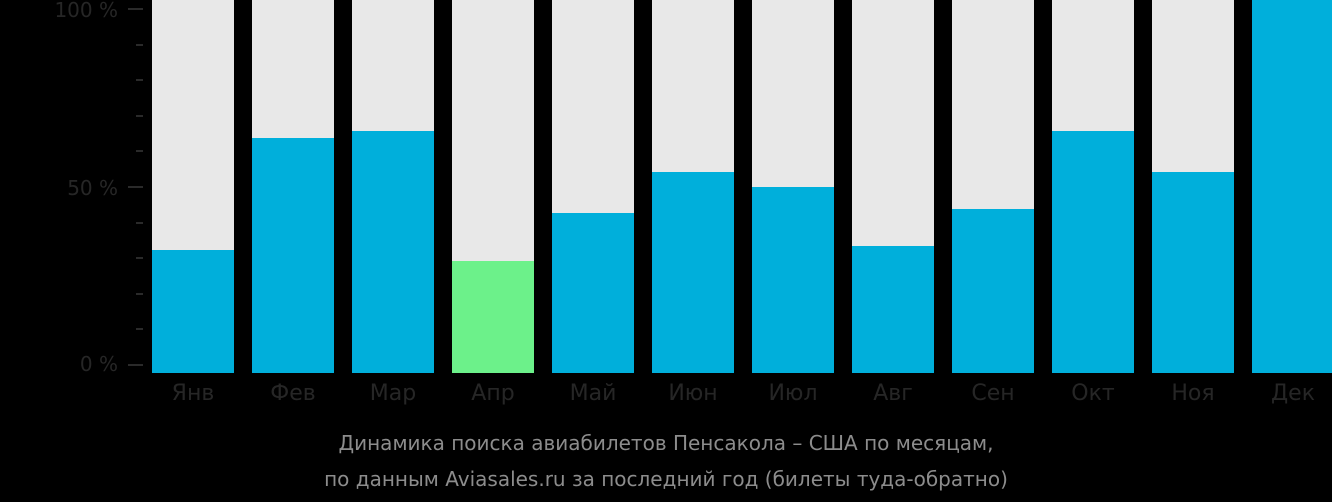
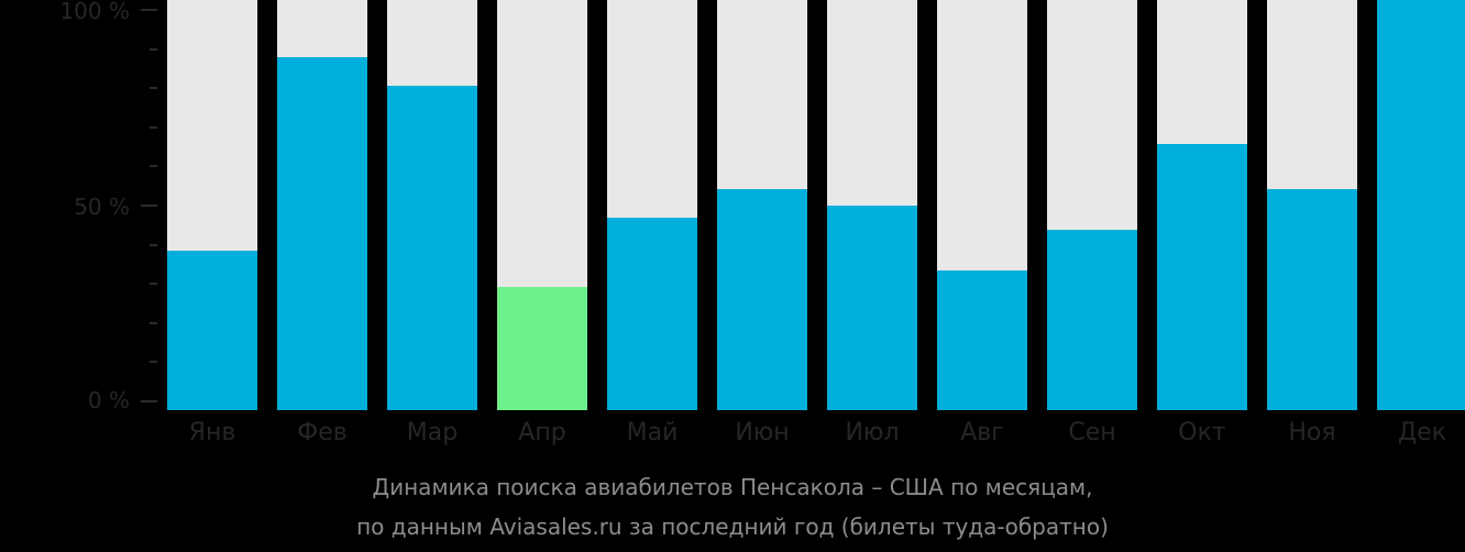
Янв: 33% -> 39%
Фев: 63% -> 86%
Мар: 65% -> 79%
Май: 43% -> 47%
